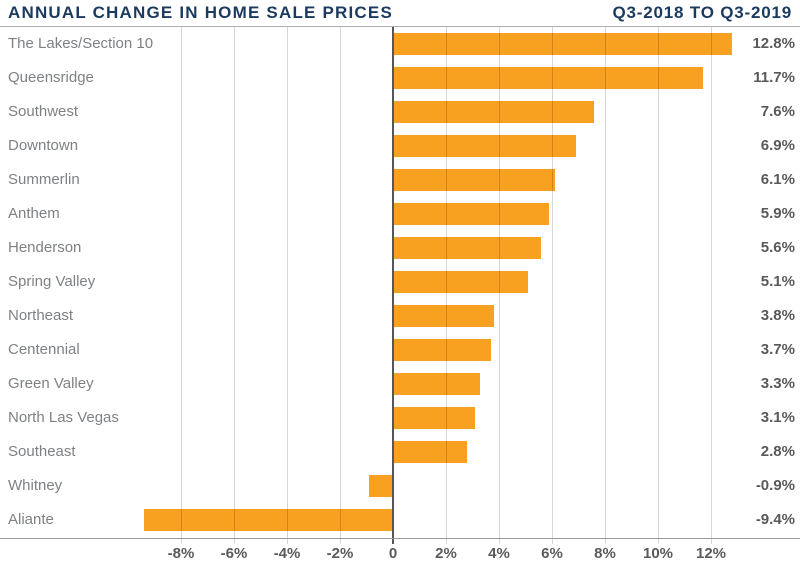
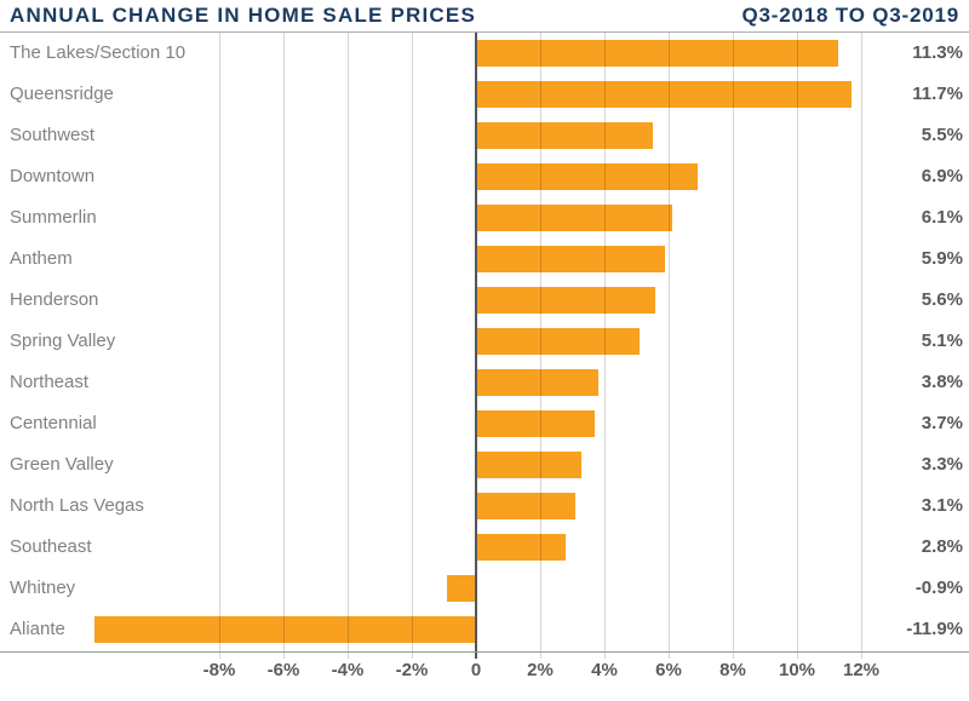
The Lakes/Section 10: 12.8% -> 11.3%
Southwest: 7.6% -> 5.5%
Aliante: -9.4% -> -11.9%
